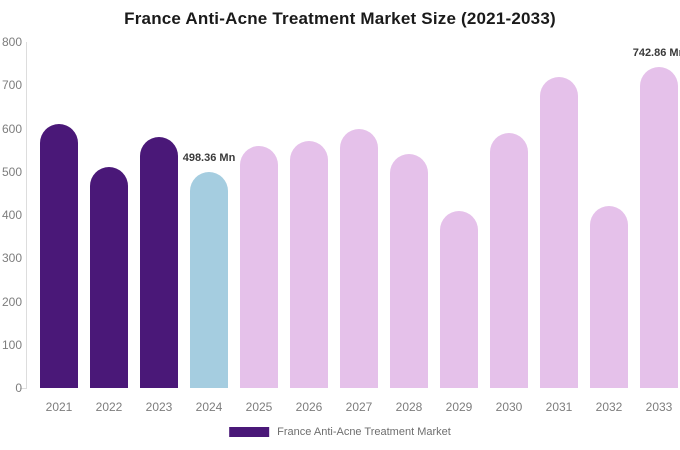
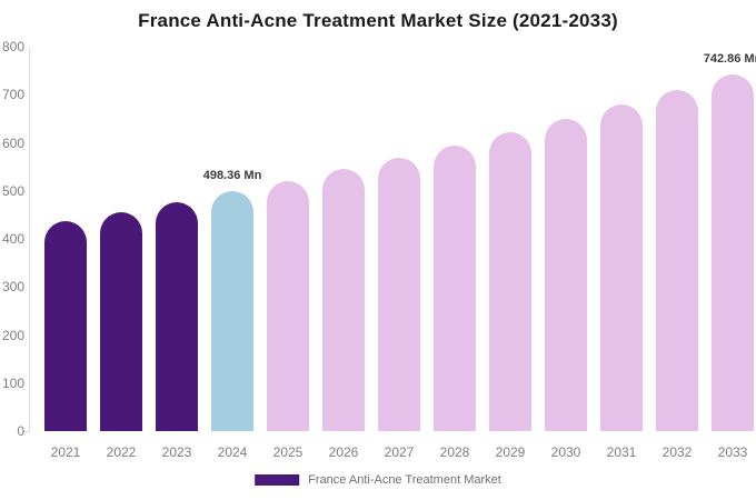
2021: 610 -> 440
2022: 510 -> 460
2023: 580 -> 480
2025: 560 -> 520
2026: 570 -> 540
2027: 600 -> 570
2028: 540 -> 600
2029: 410 -> 620
2030: 590 -> 650
2031: 720 -> 680
2032: 420 -> 710
